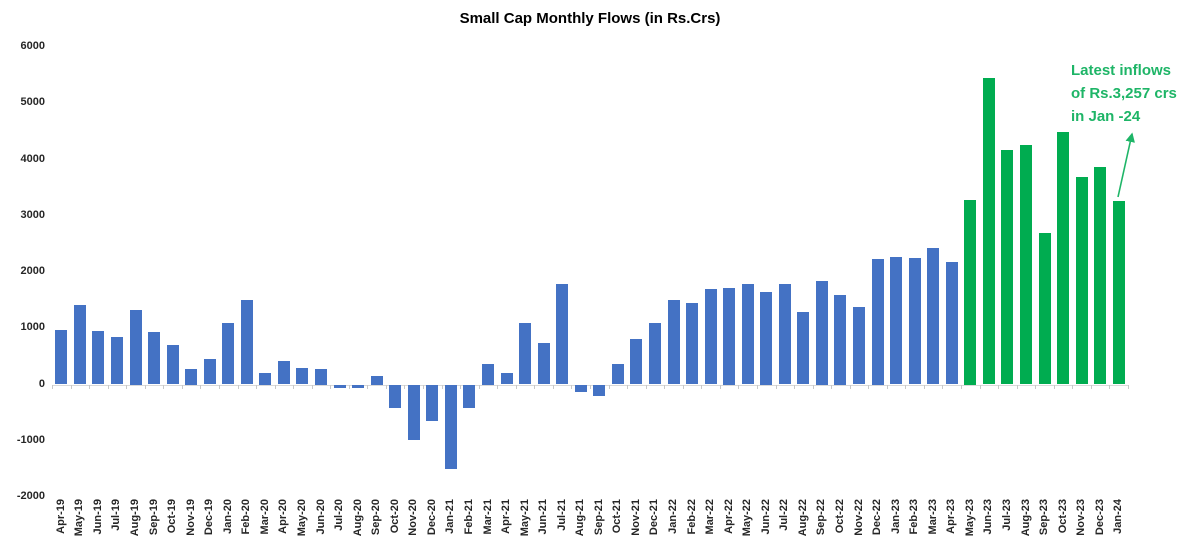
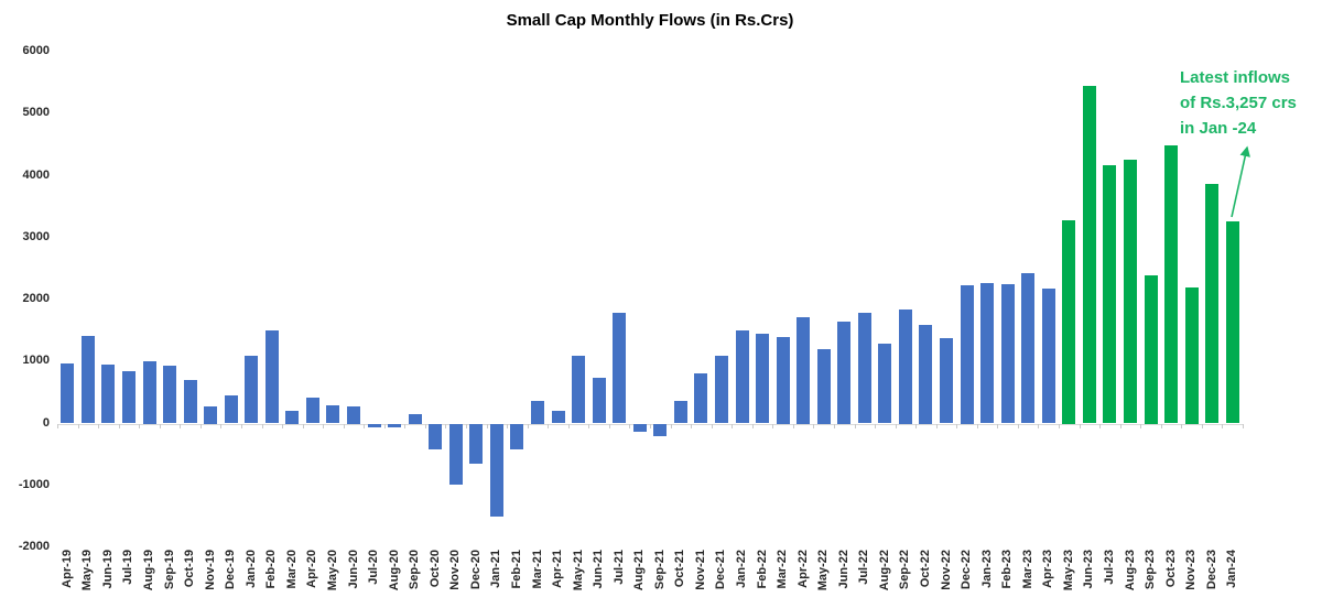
Aug-19: 1300 -> 1000
Mar-22: 1700 -> 1400
May-22: 1800 -> 1200
Sep-23: 2700 -> 2400
Nov-23: 3700 -> 2200
